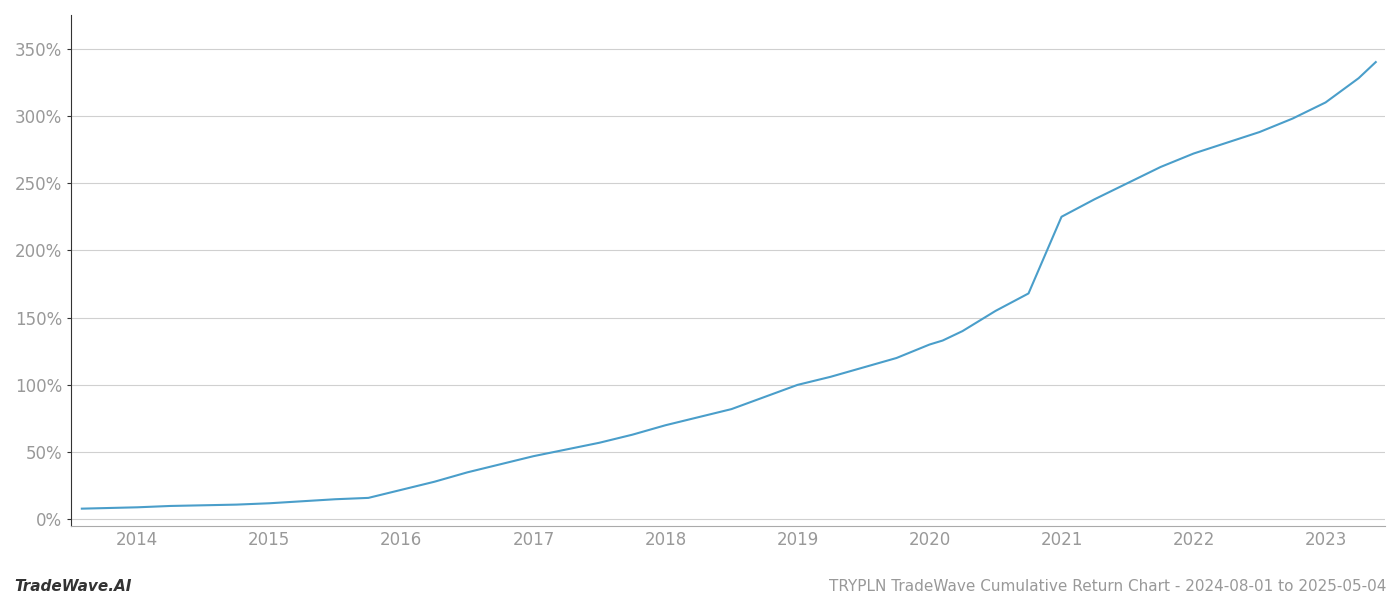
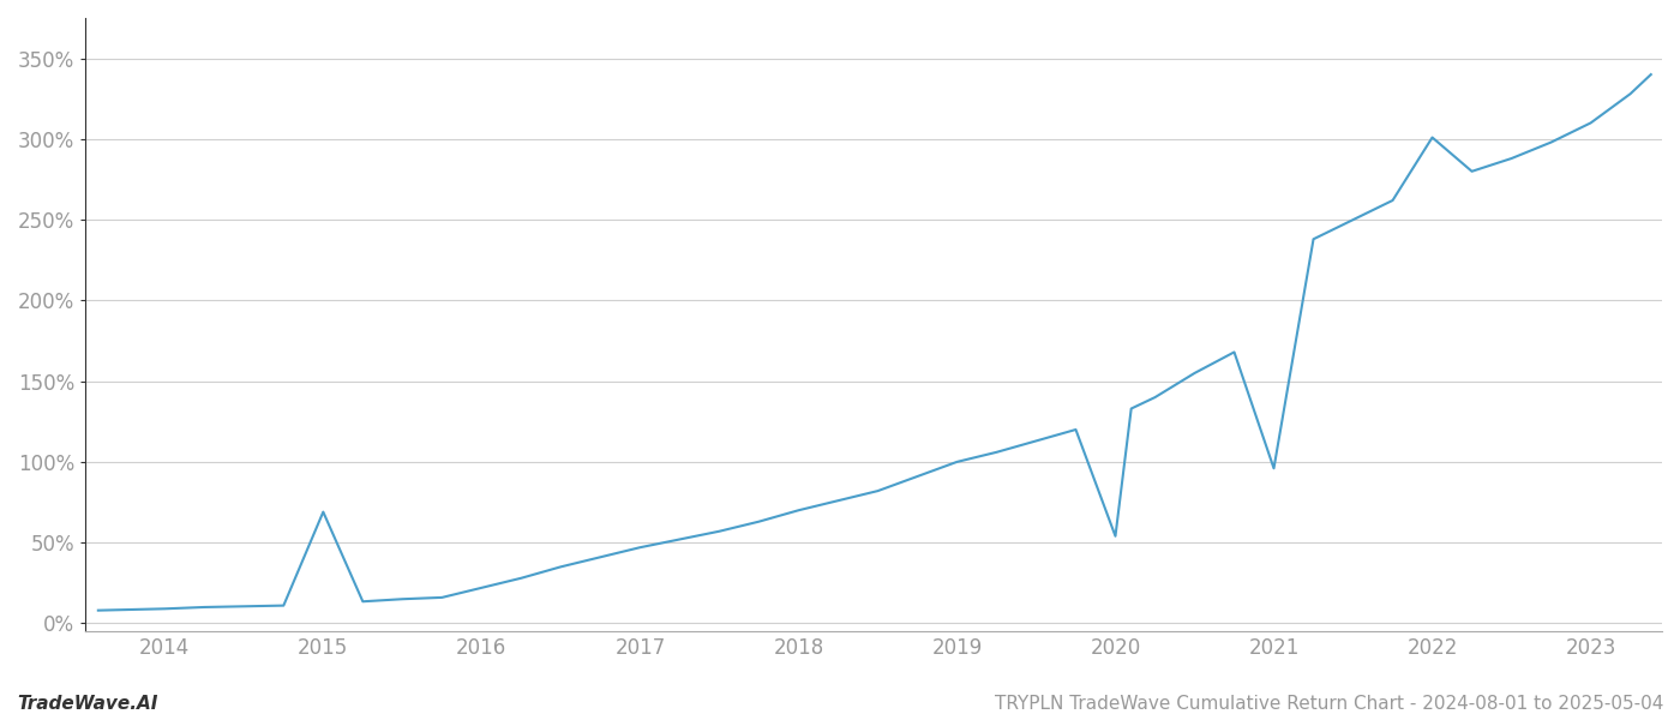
2015: 12% -> 69%
2020: 130% -> 54%
2021: 225% -> 96%
2022: 272% -> 301%
